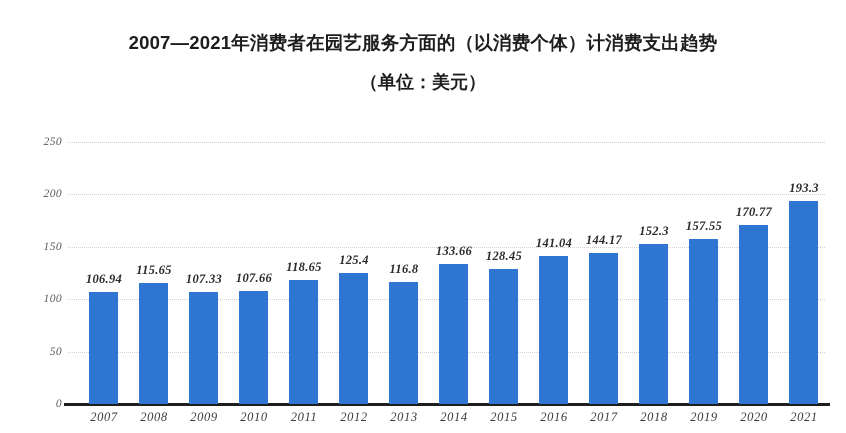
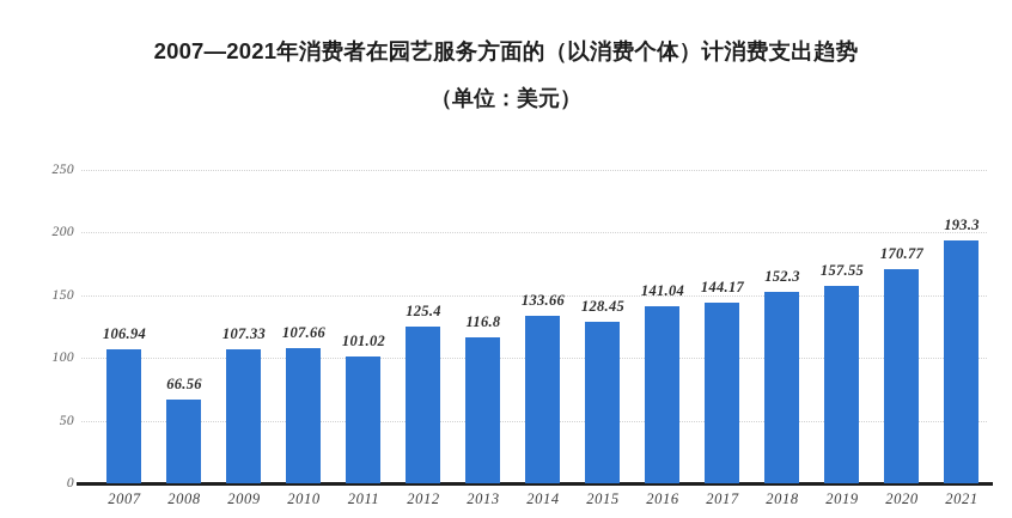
2008: 115.65 -> 66.56
2011: 118.65 -> 101.02
